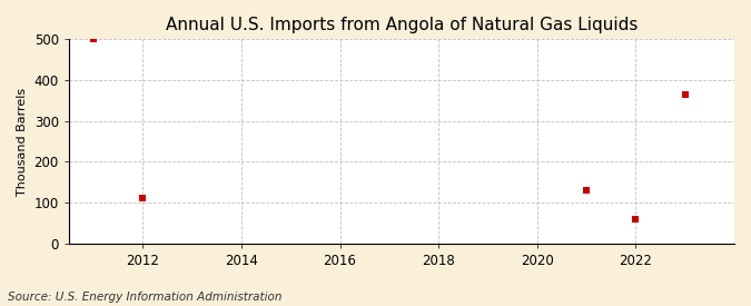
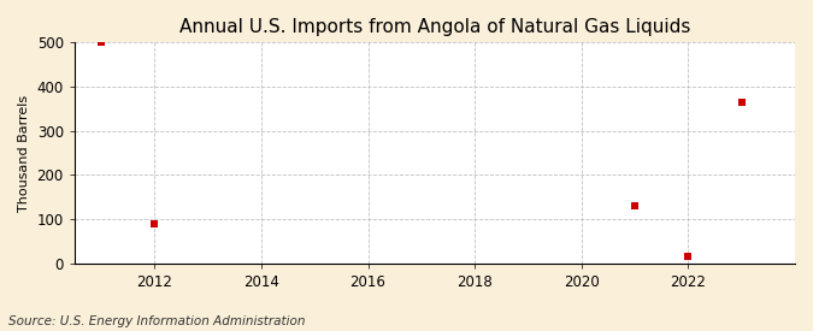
2012: 110 -> 90
2022: 60 -> 15
